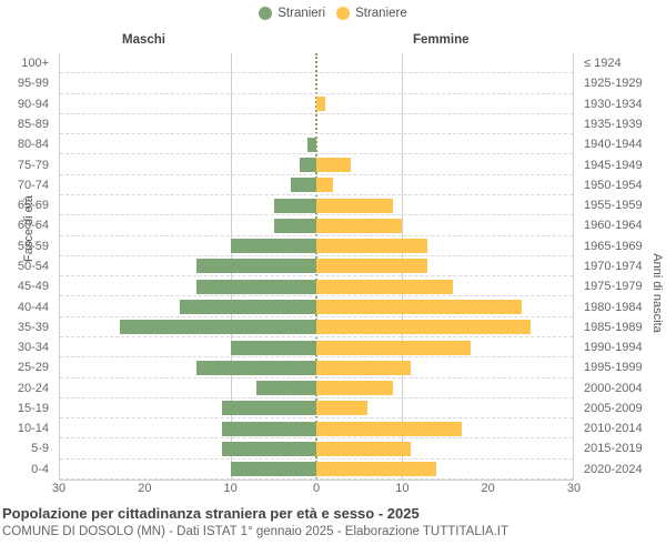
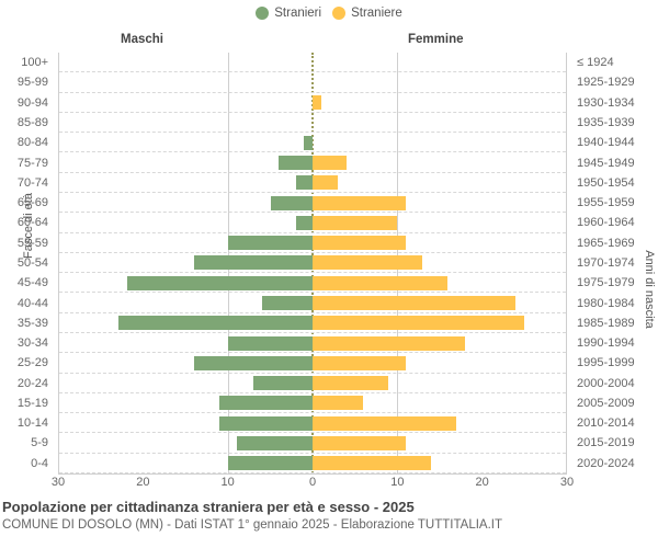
Stranieri/75-79: 2 -> 4
Stranieri/70-74: 3 -> 2
Straniere/70-74: 2 -> 3
Straniere/65-69: 9 -> 11
Stranieri/60-64: 5 -> 2
Straniere/55-59: 13 -> 11
Stranieri/45-49: 14 -> 22
Stranieri/40-44: 16 -> 6
Stranieri/5-9: 11 -> 9
